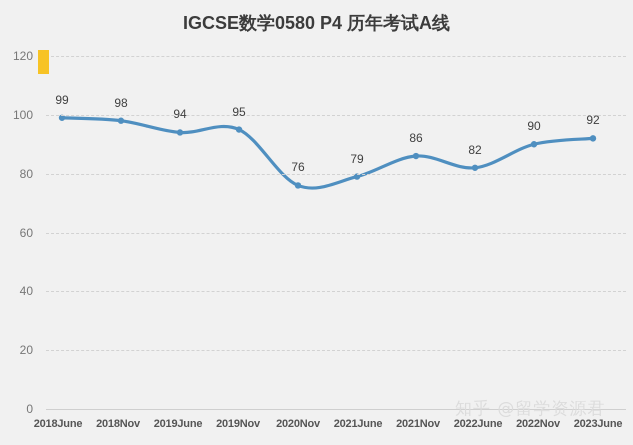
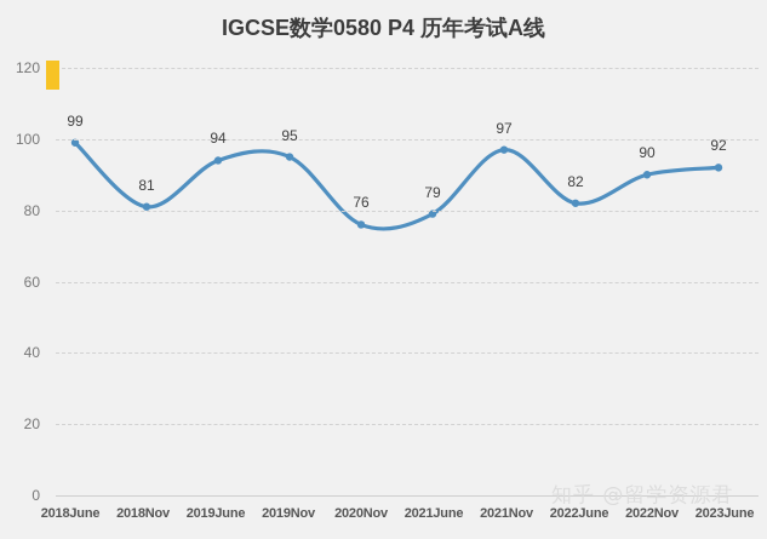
2018Nov: 98 -> 81
2021Nov: 86 -> 97
